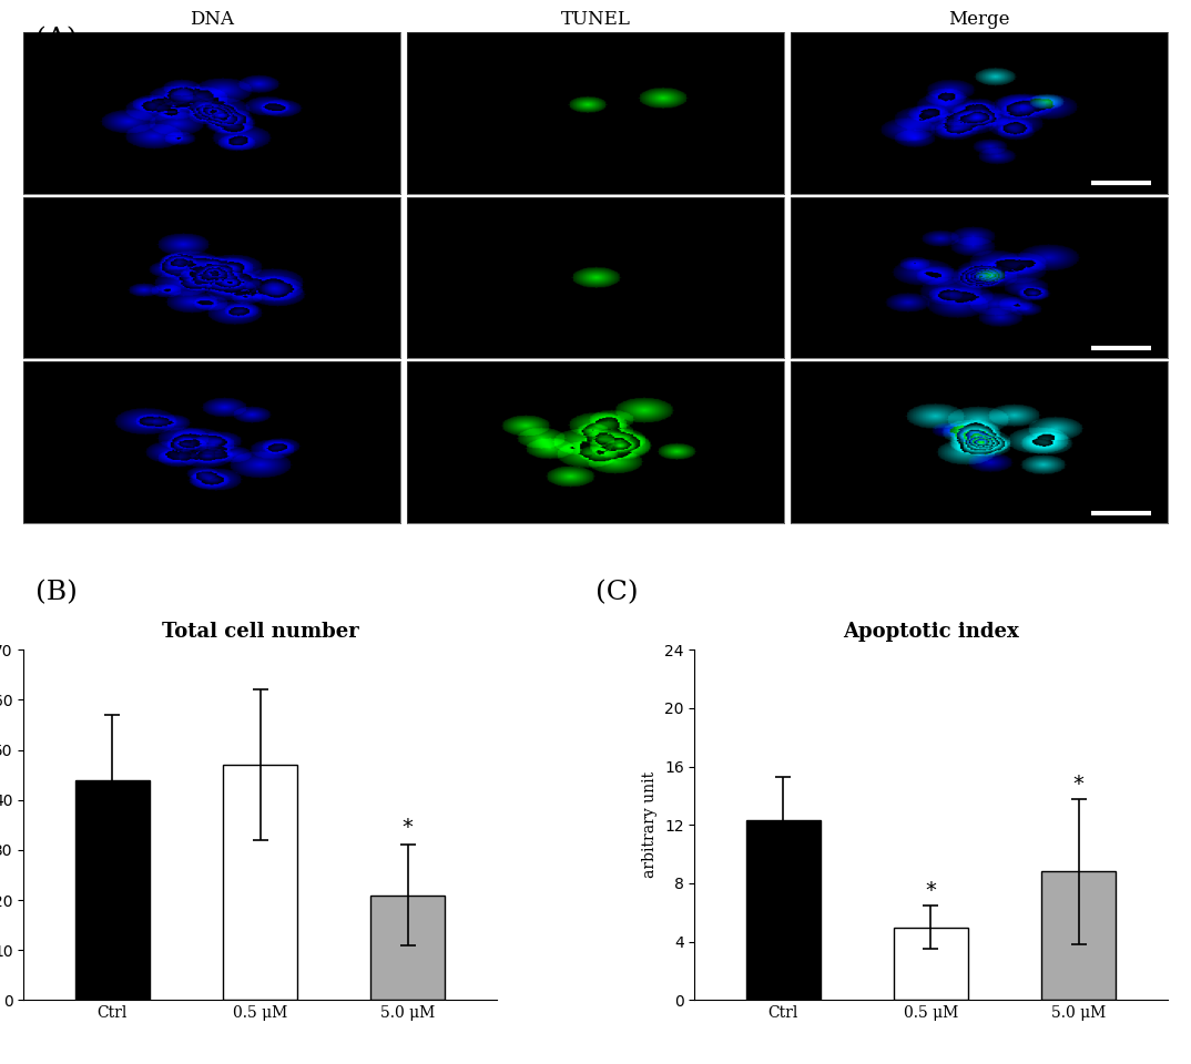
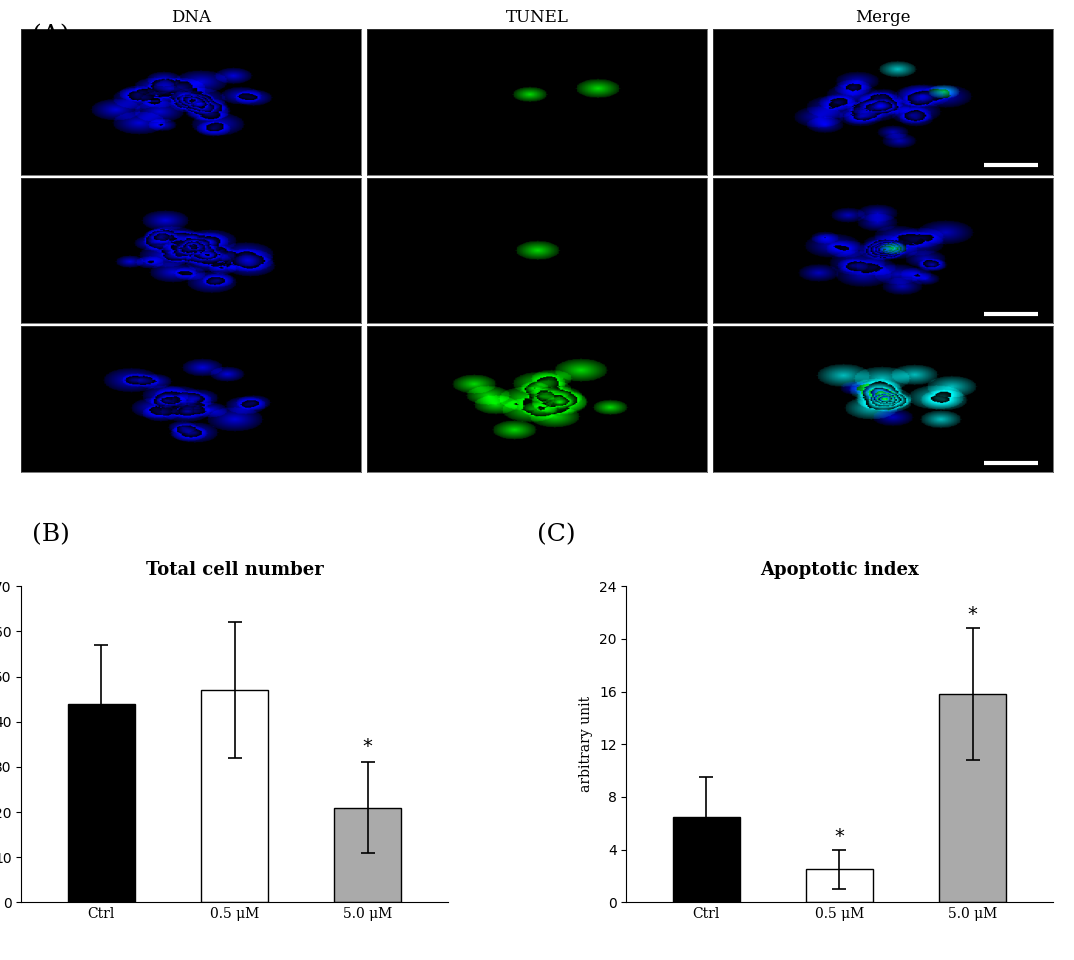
Apoptotic index/Ctrl: 12.3 -> 6.5
Apoptotic index/0.5 μM: 5.0 -> 2.5
Apoptotic index/5.0 μM: 8.8 -> 15.8
